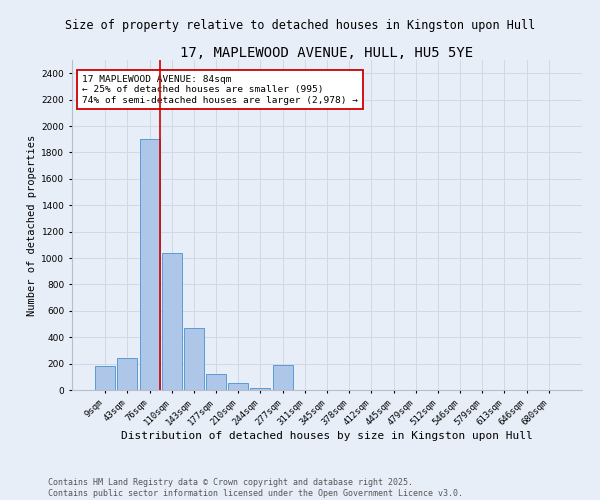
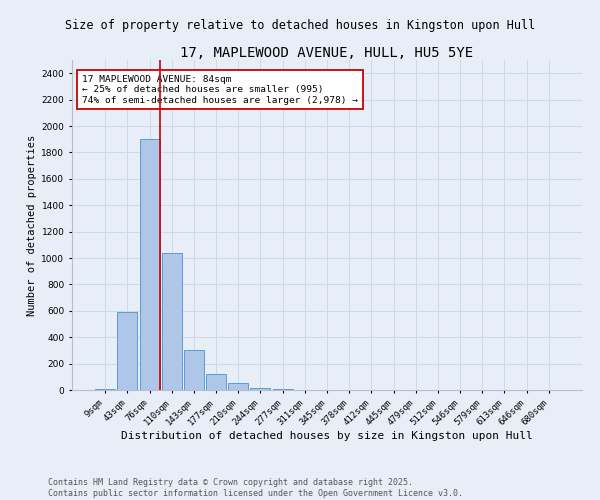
9sqm: 180 -> 10
43sqm: 240 -> 590
143sqm: 470 -> 300
277sqm: 190 -> 0
